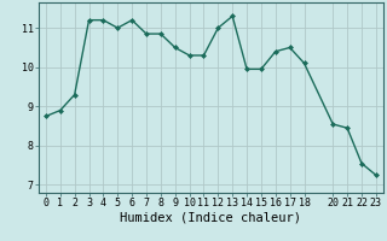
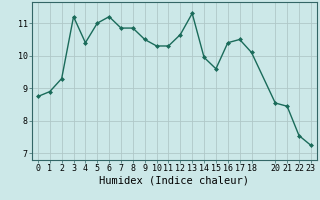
4: 11.20 -> 10.40
12: 11.00 -> 10.65
15: 9.95 -> 9.60
